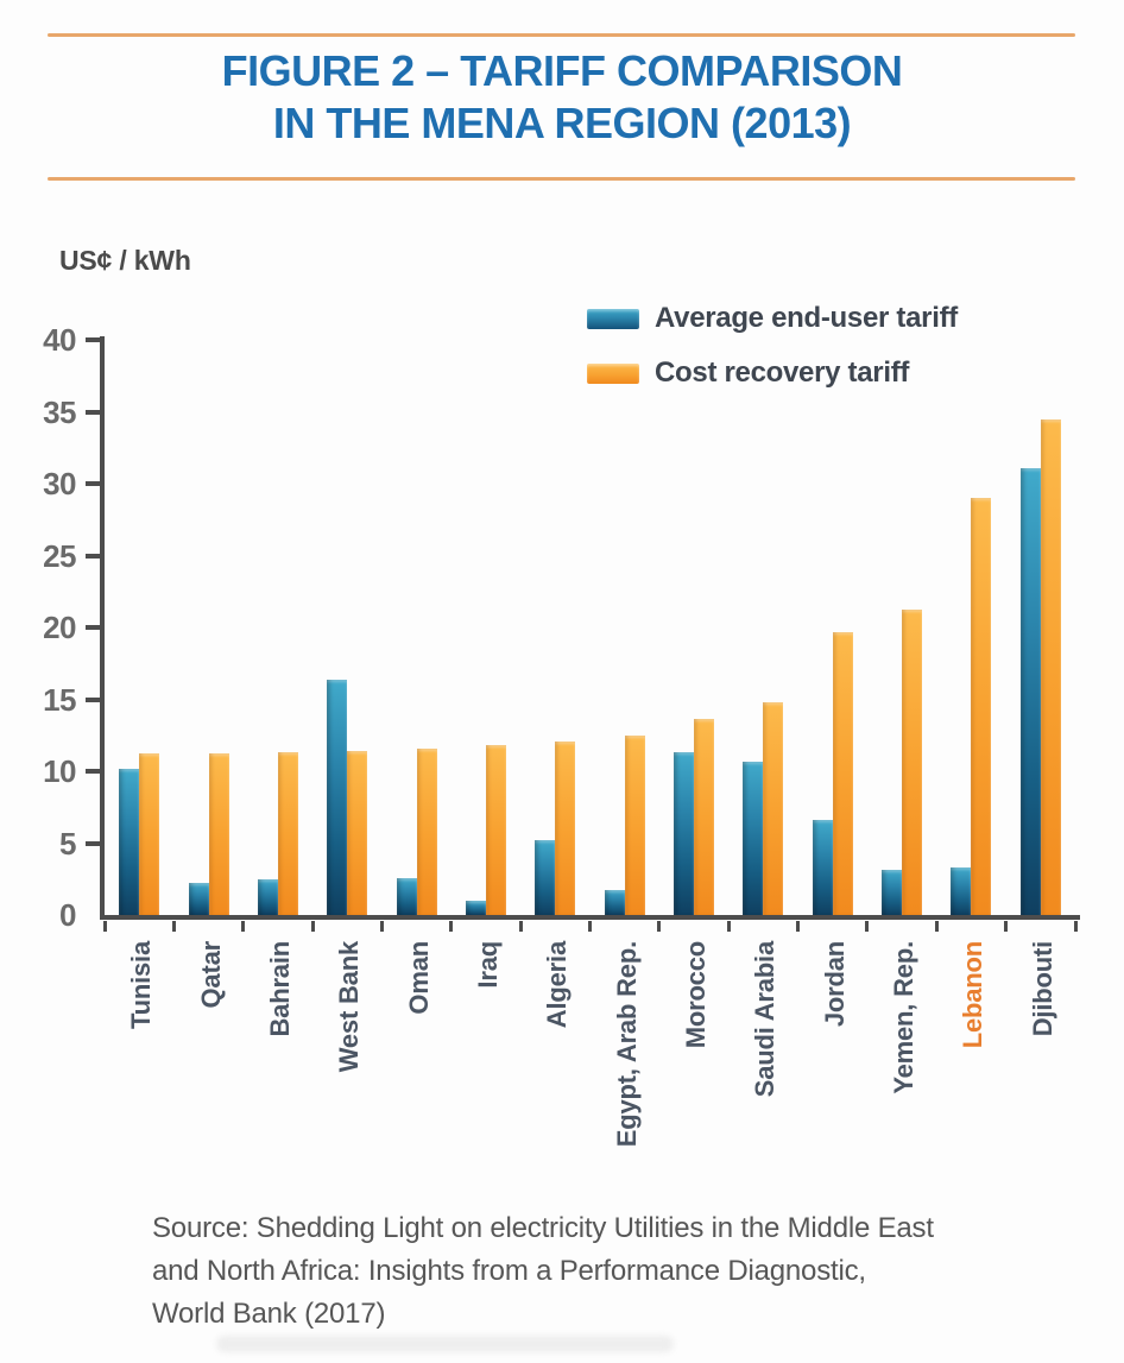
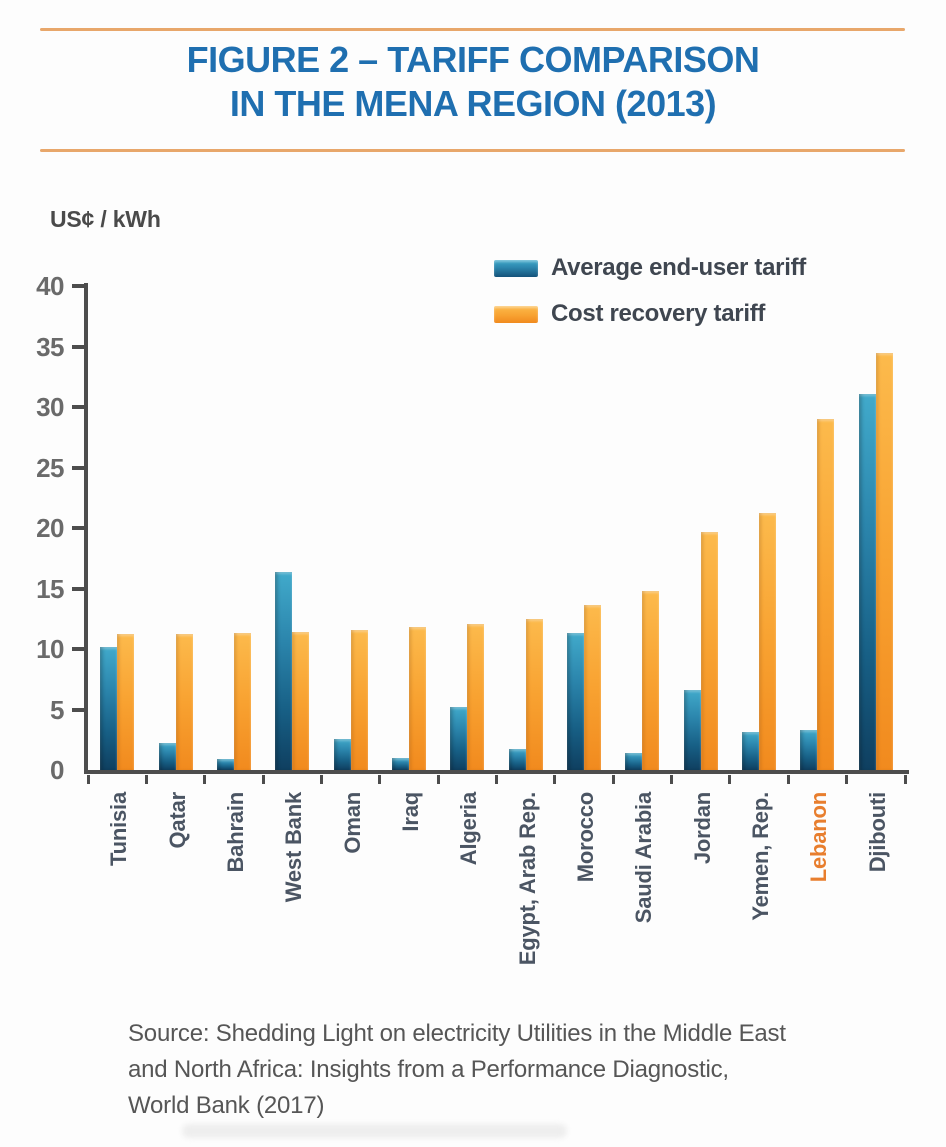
Average end-user tariff/Bahrain: 2.5 -> 0.9
Average end-user tariff/Saudi Arabia: 10.7 -> 1.4
